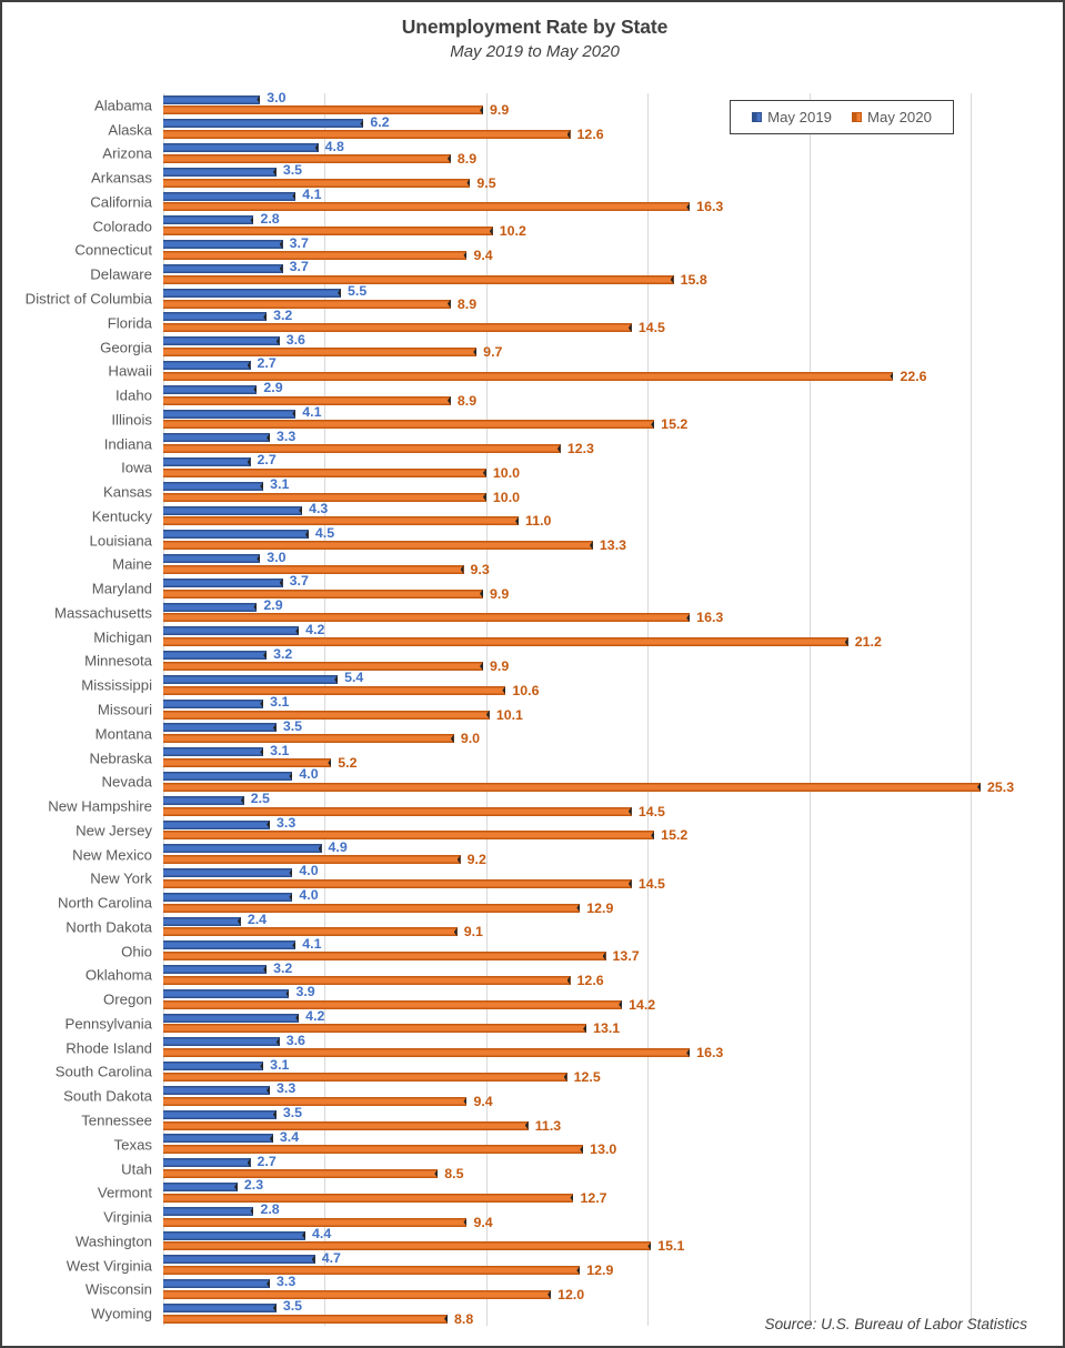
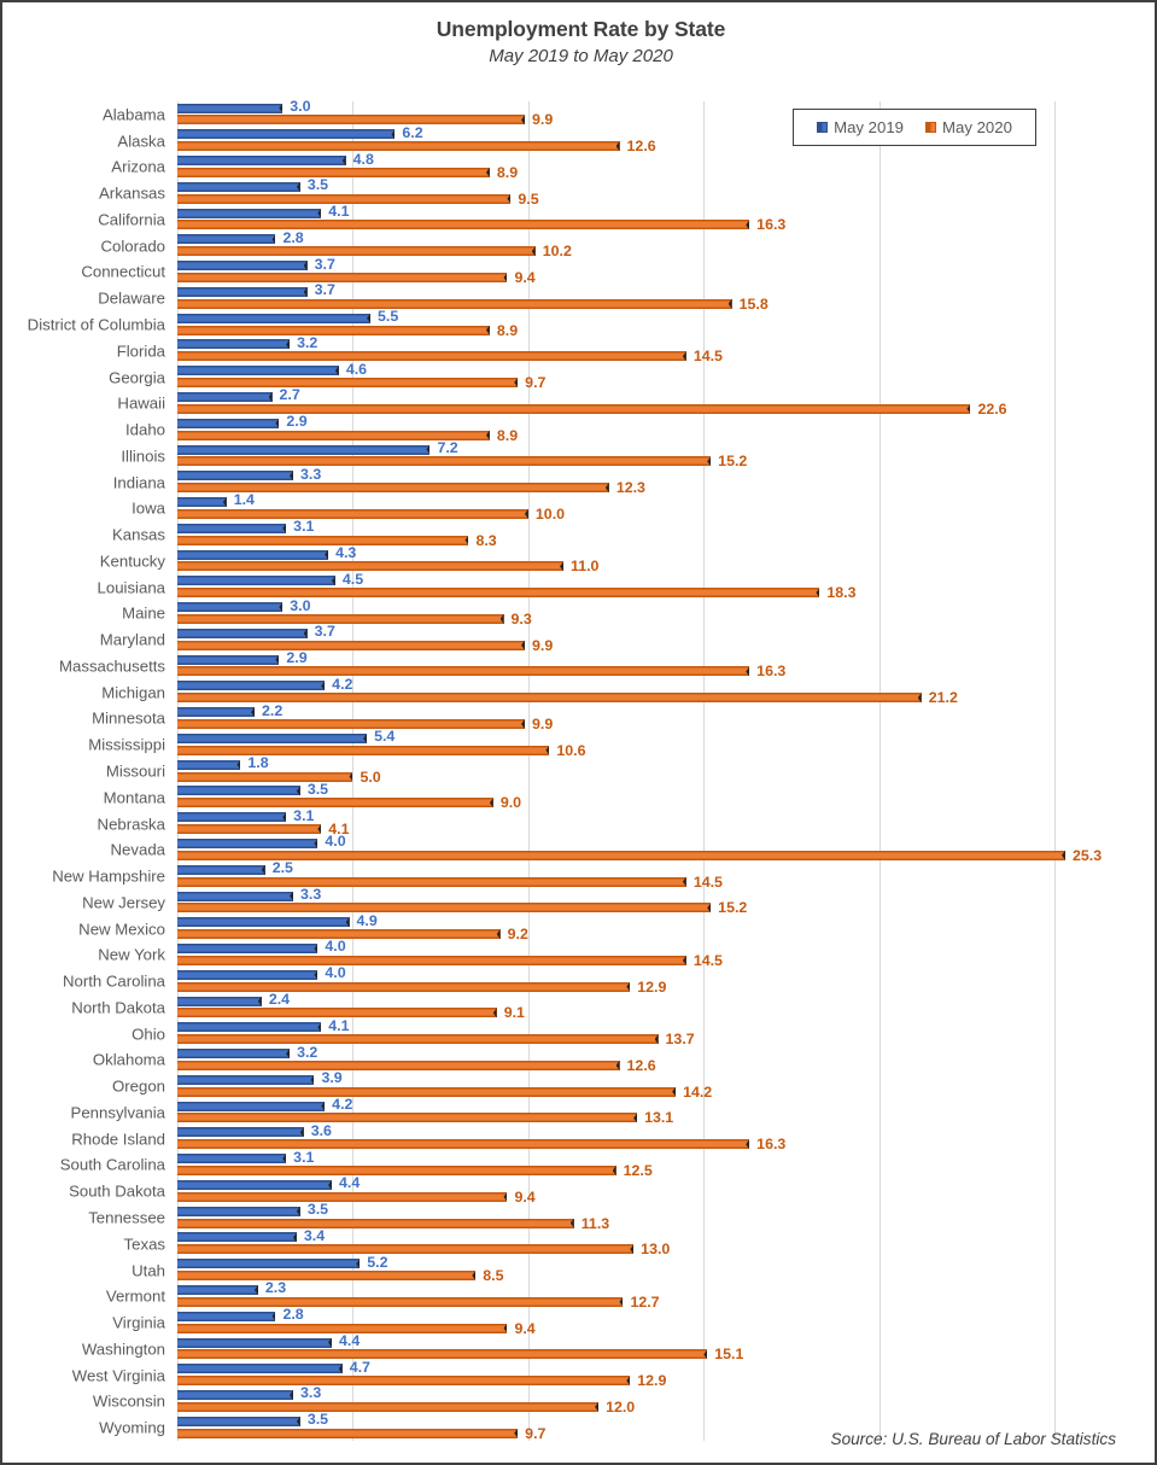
May 2019/Georgia: 3.6 -> 4.6
May 2019/Illinois: 4.1 -> 7.2
May 2019/Iowa: 2.7 -> 1.4
May 2020/Kansas: 10.0 -> 8.3
May 2020/Louisiana: 13.3 -> 18.3
May 2019/Minnesota: 3.2 -> 2.2
May 2019/Missouri: 3.1 -> 1.8
May 2020/Missouri: 10.1 -> 5.0
May 2020/Nebraska: 5.2 -> 4.1
May 2019/South Dakota: 3.3 -> 4.4
May 2019/Utah: 2.7 -> 5.2
May 2020/Wyoming: 8.8 -> 9.7
